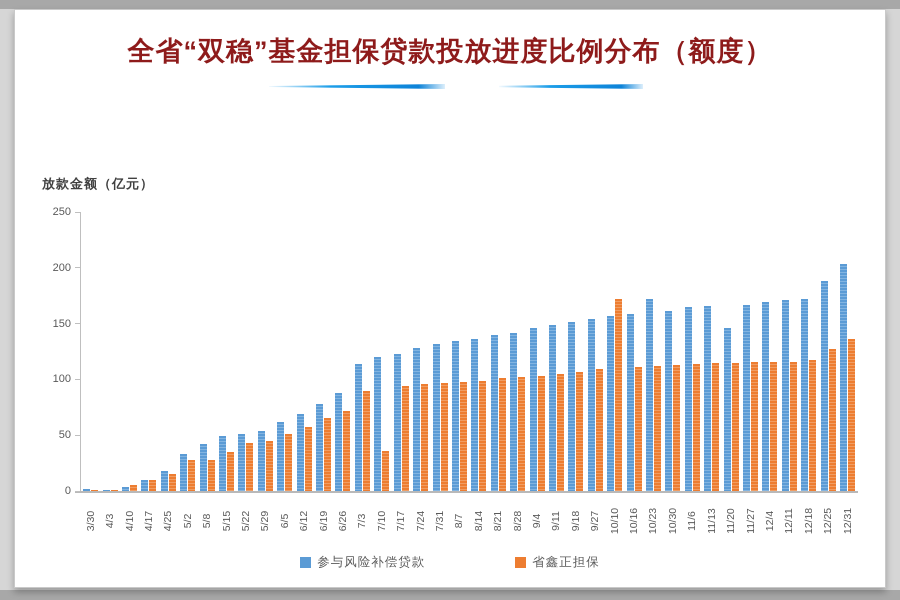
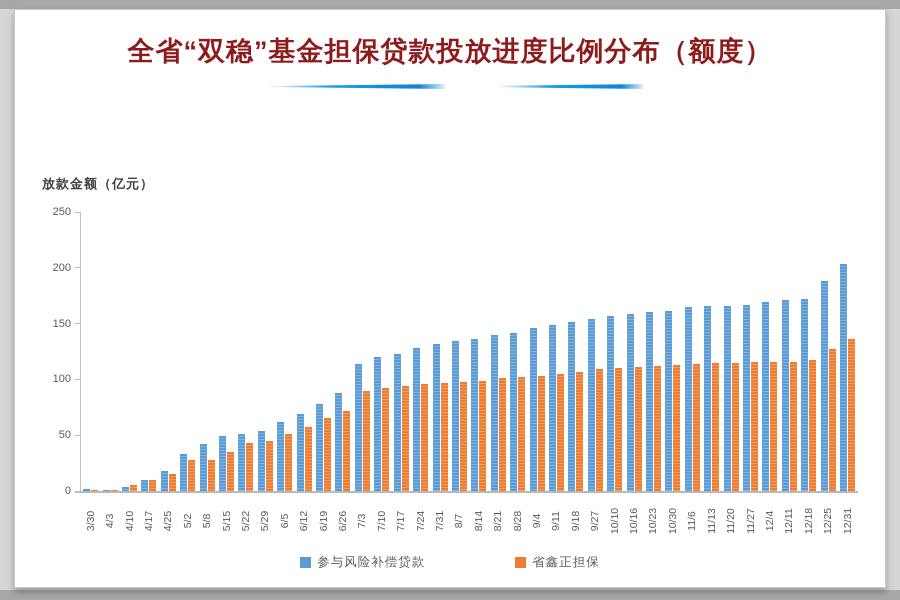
省鑫正担保/7/10: 36 -> 92
省鑫正担保/10/10: 172 -> 110
参与风险补偿贷款/10/23: 172 -> 160
参与风险补偿贷款/11/20: 146 -> 166
